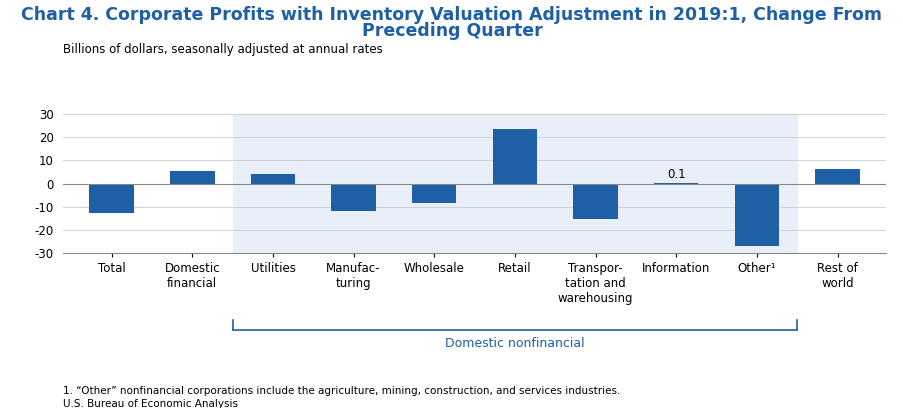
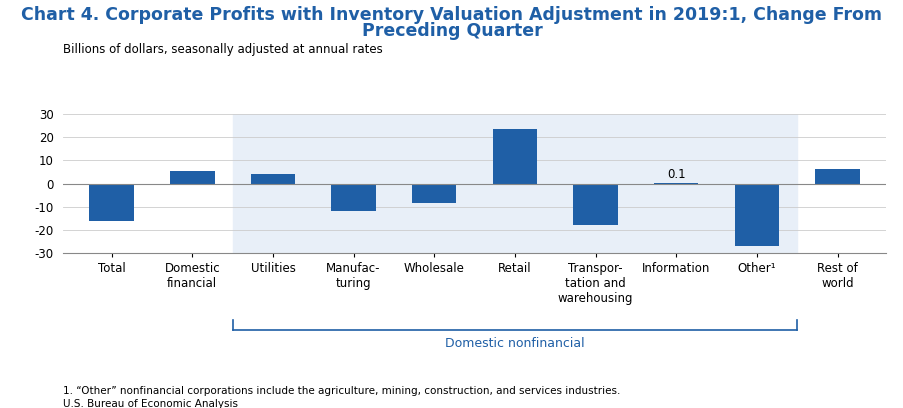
Total: -12.5 -> -16.0
Transpor- tation and warehousing: -15.5 -> -18.0
